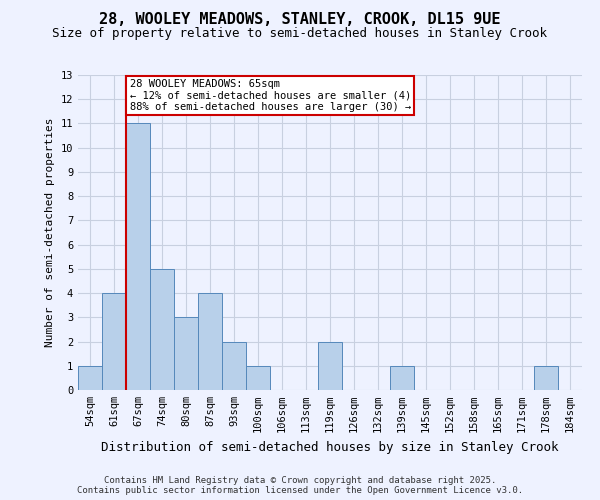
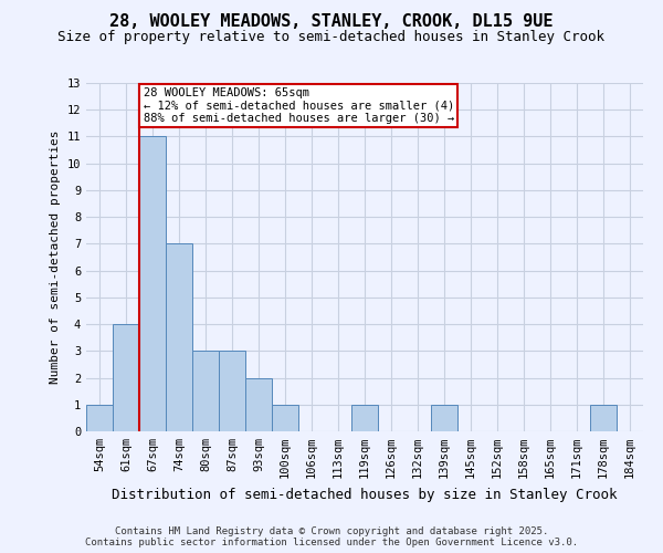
74sqm: 5 -> 7
87sqm: 4 -> 3
119sqm: 2 -> 1
